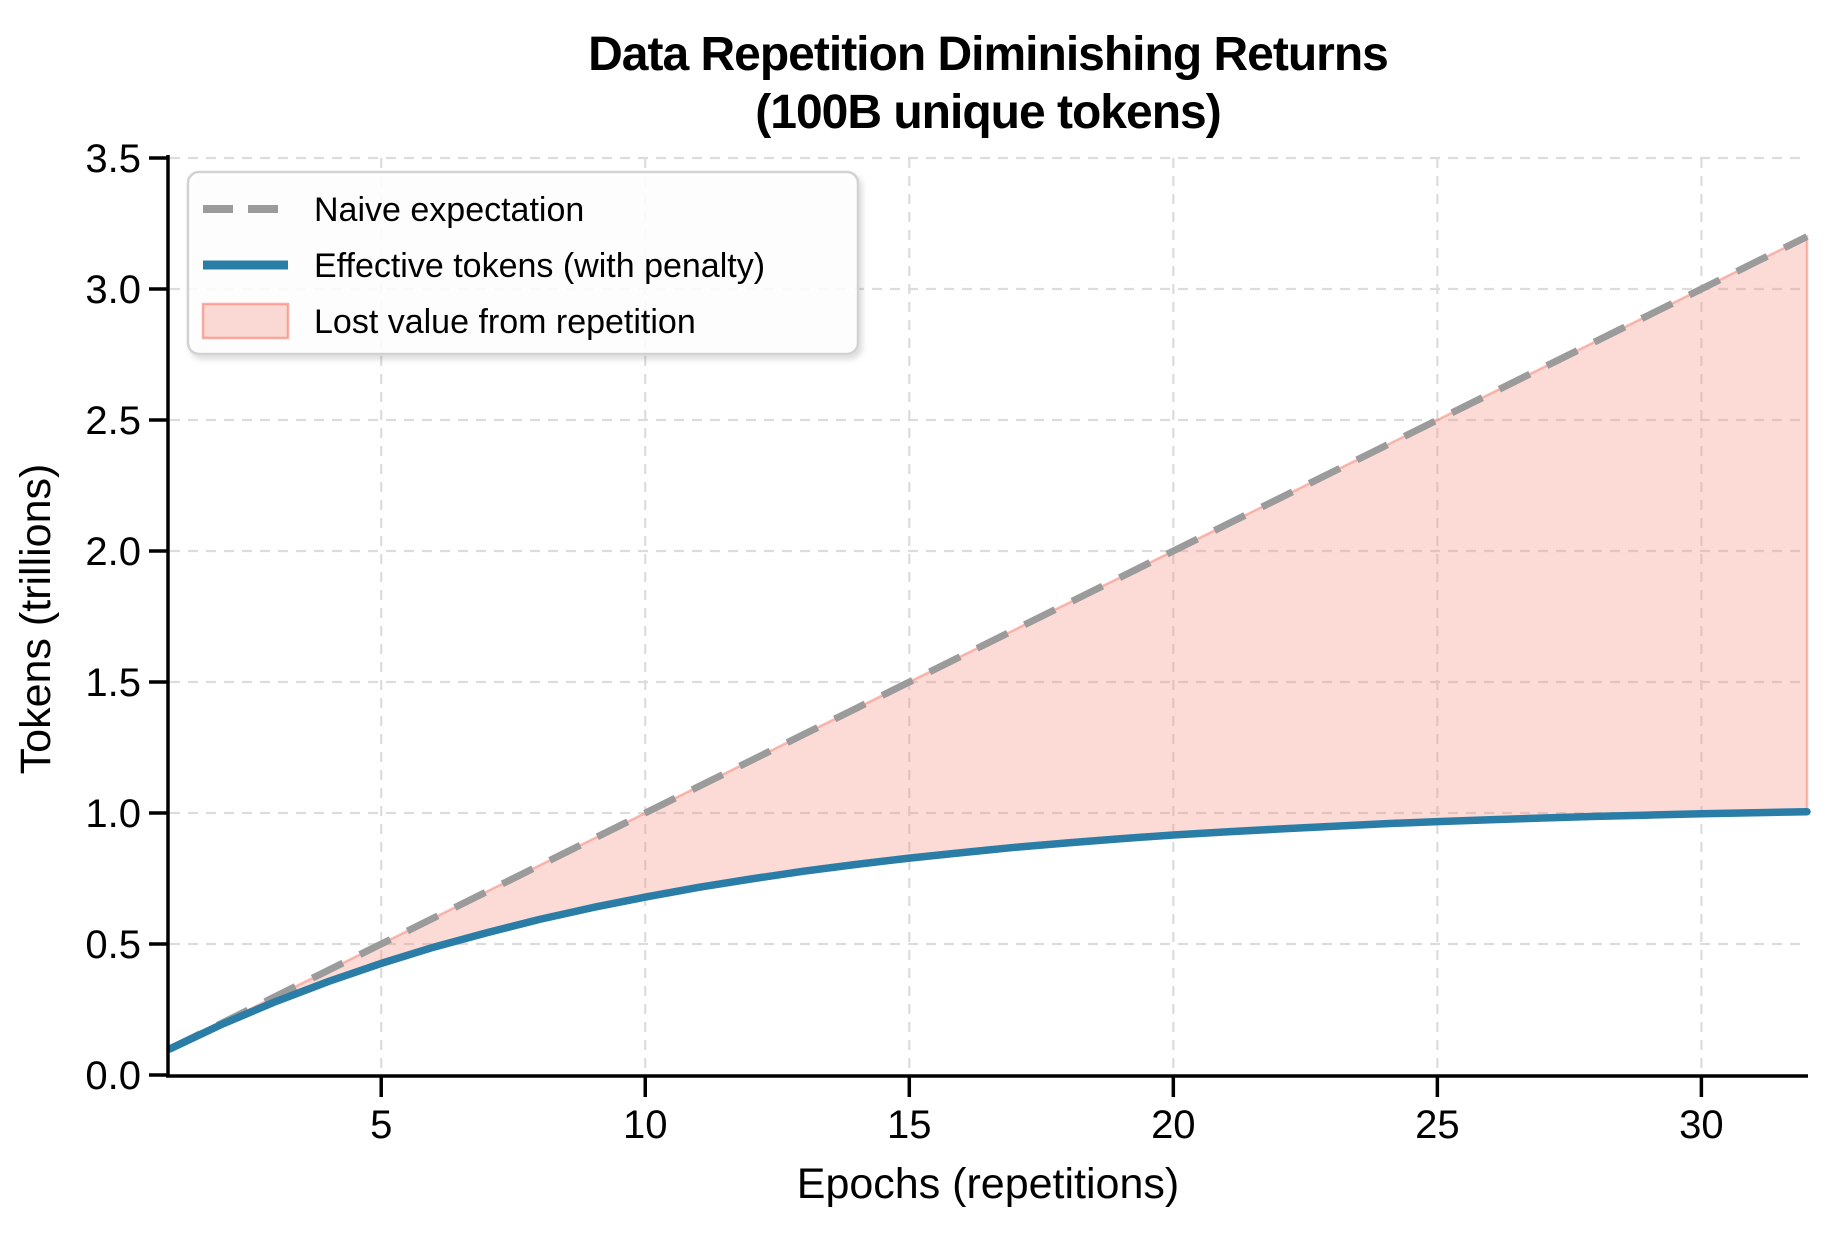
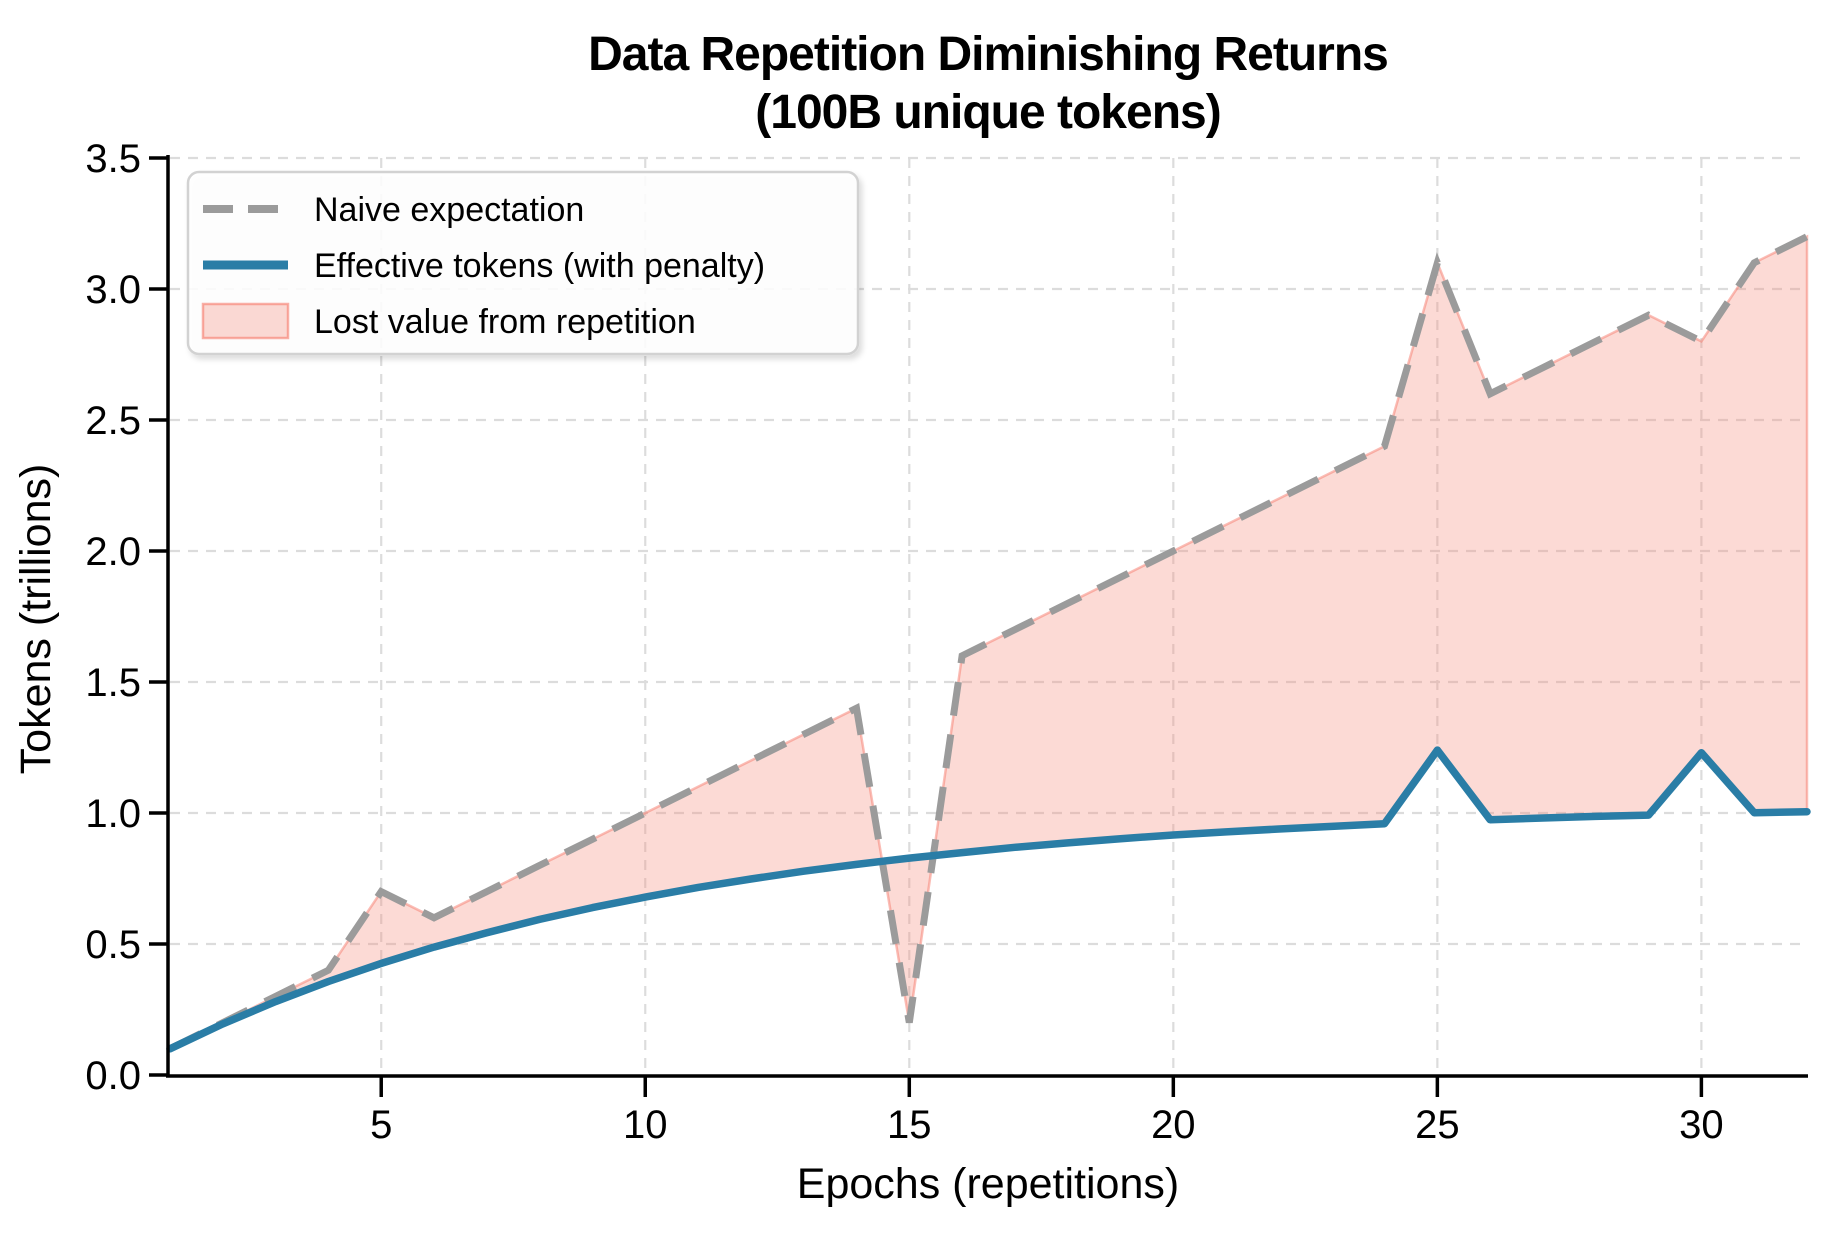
Naive expectation/5: 0.5 -> 0.7
Naive expectation/15: 1.5 -> 0.2
Naive expectation/25: 2.5 -> 3.1
Effective tokens (with penalty)/25: 0.97 -> 1.24
Naive expectation/30: 3.0 -> 2.8
Effective tokens (with penalty)/30: 1.00 -> 1.23
